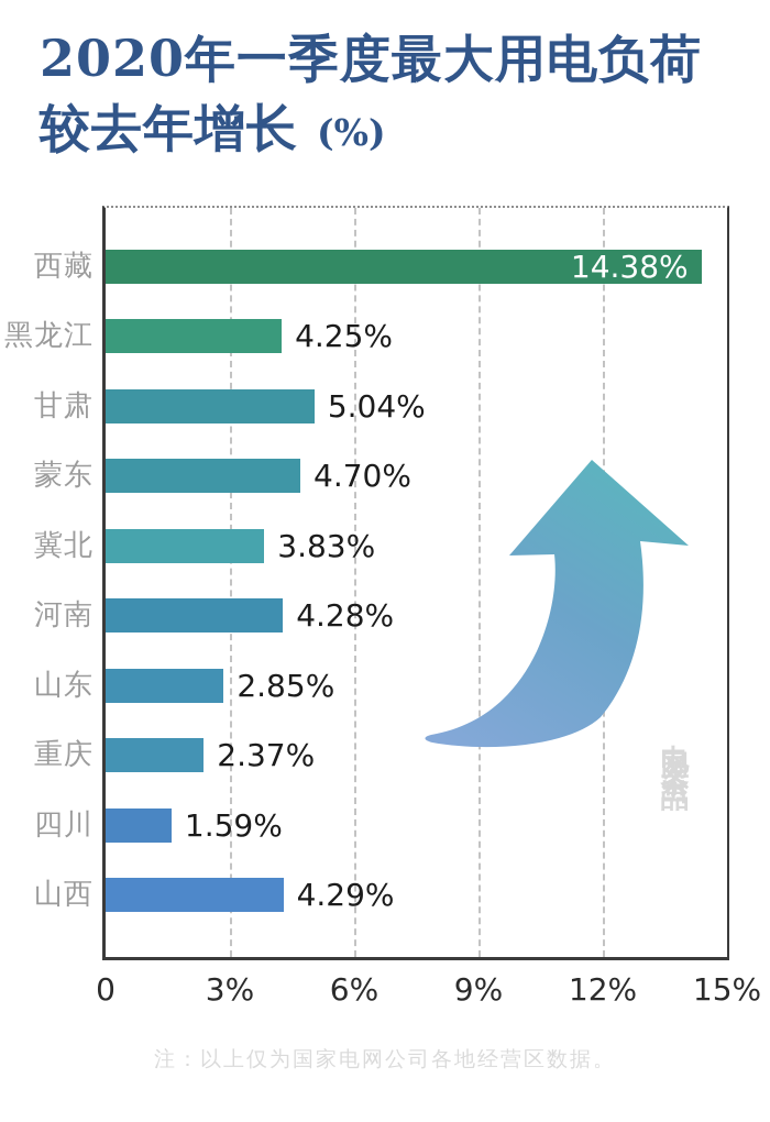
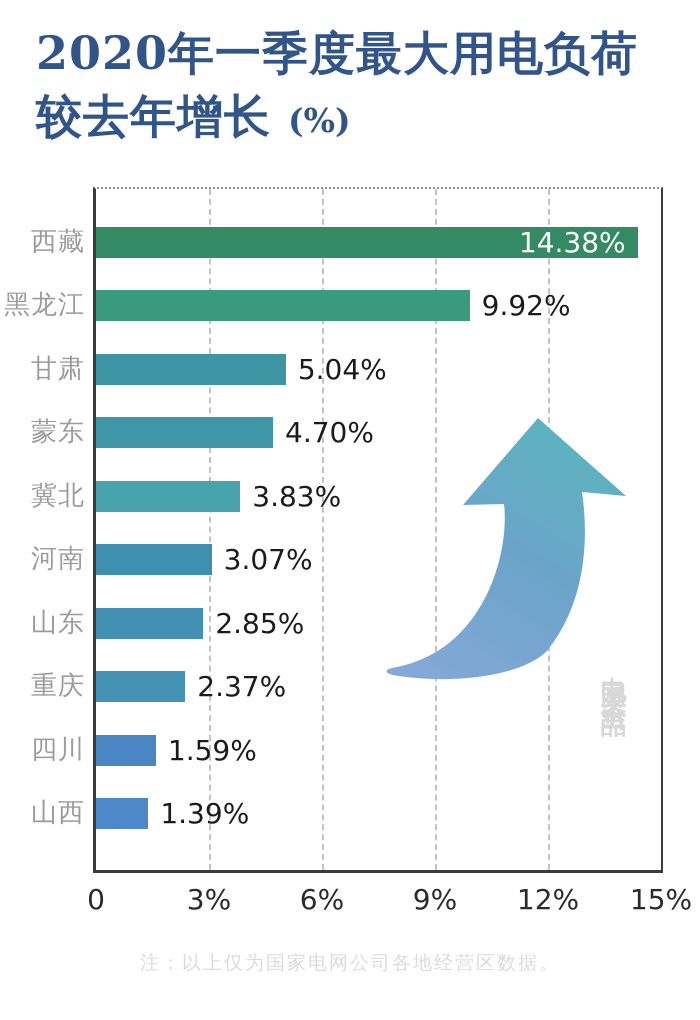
黑龙江: 4.25% -> 9.92%
河南: 4.28% -> 3.07%
山西: 4.29% -> 1.39%
